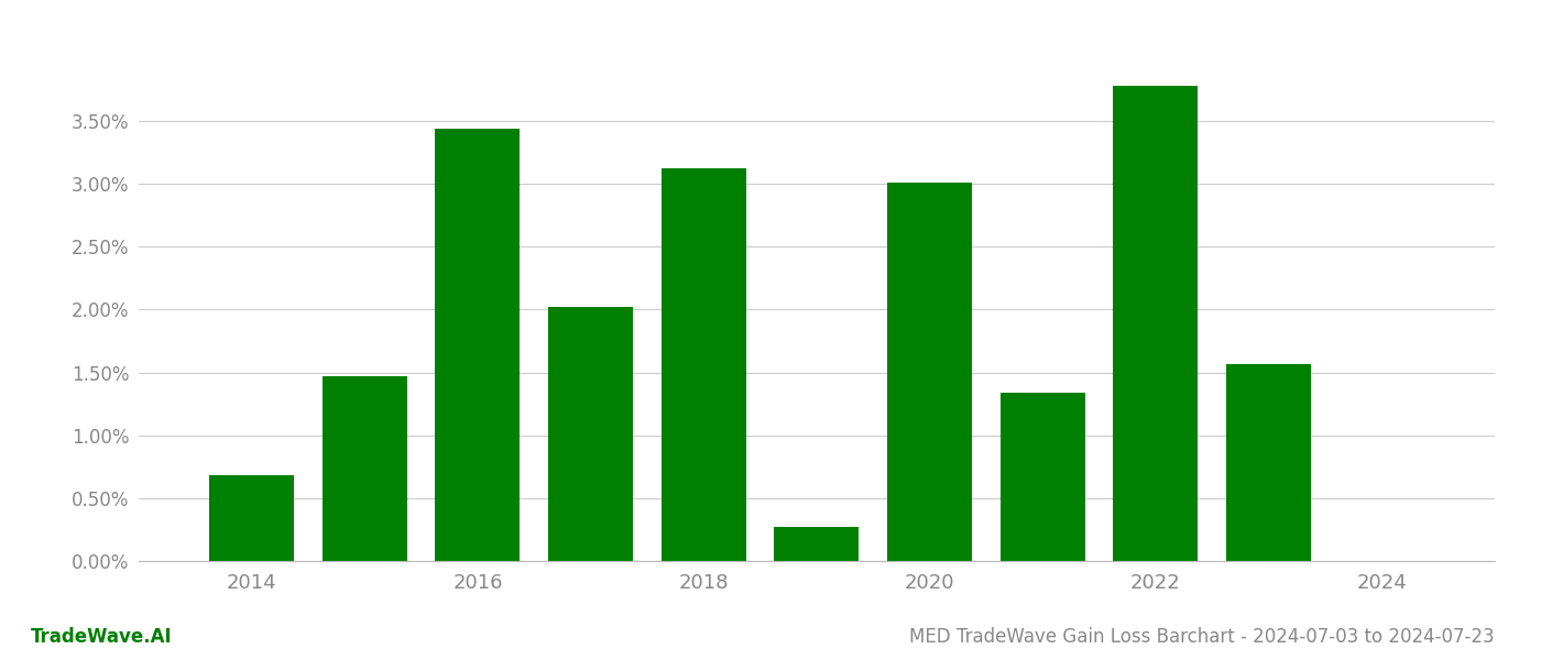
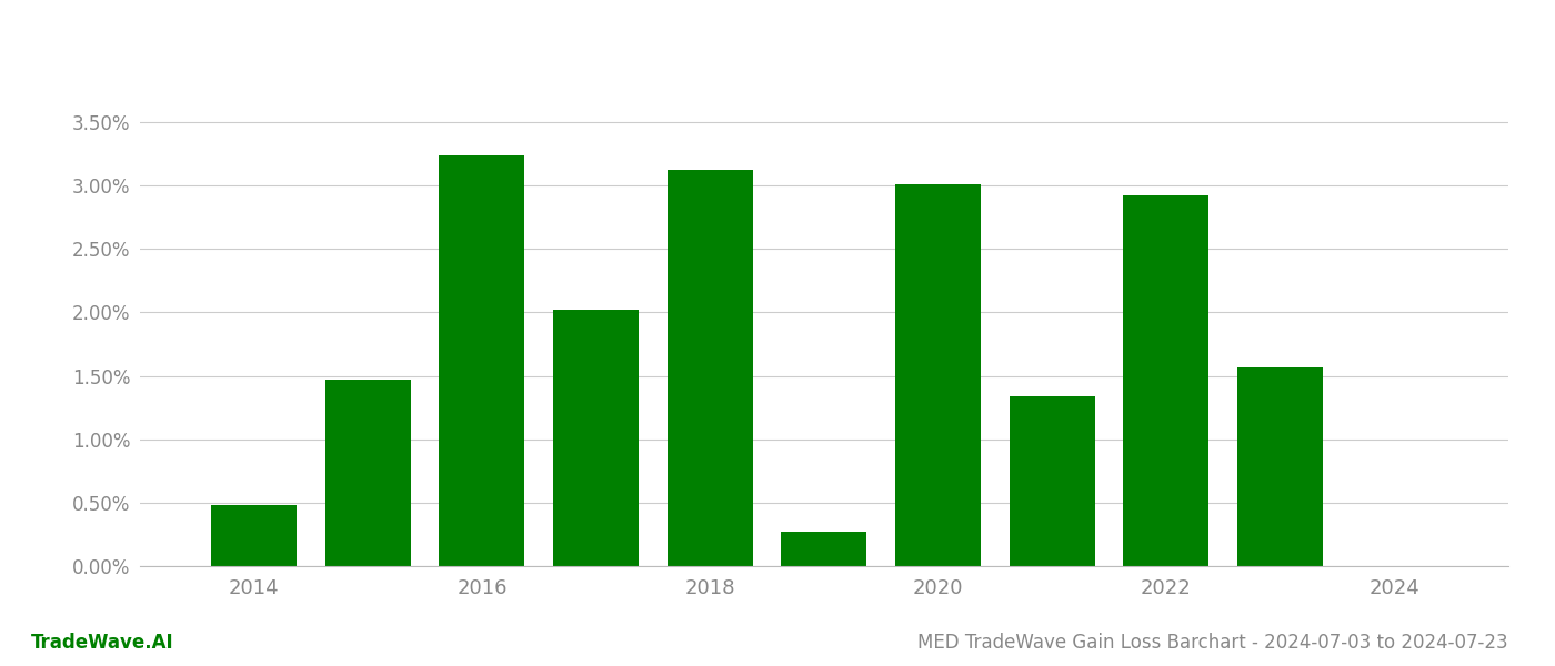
2014: 0.68% -> 0.48%
2016: 3.44% -> 3.24%
2022: 3.78% -> 2.92%
